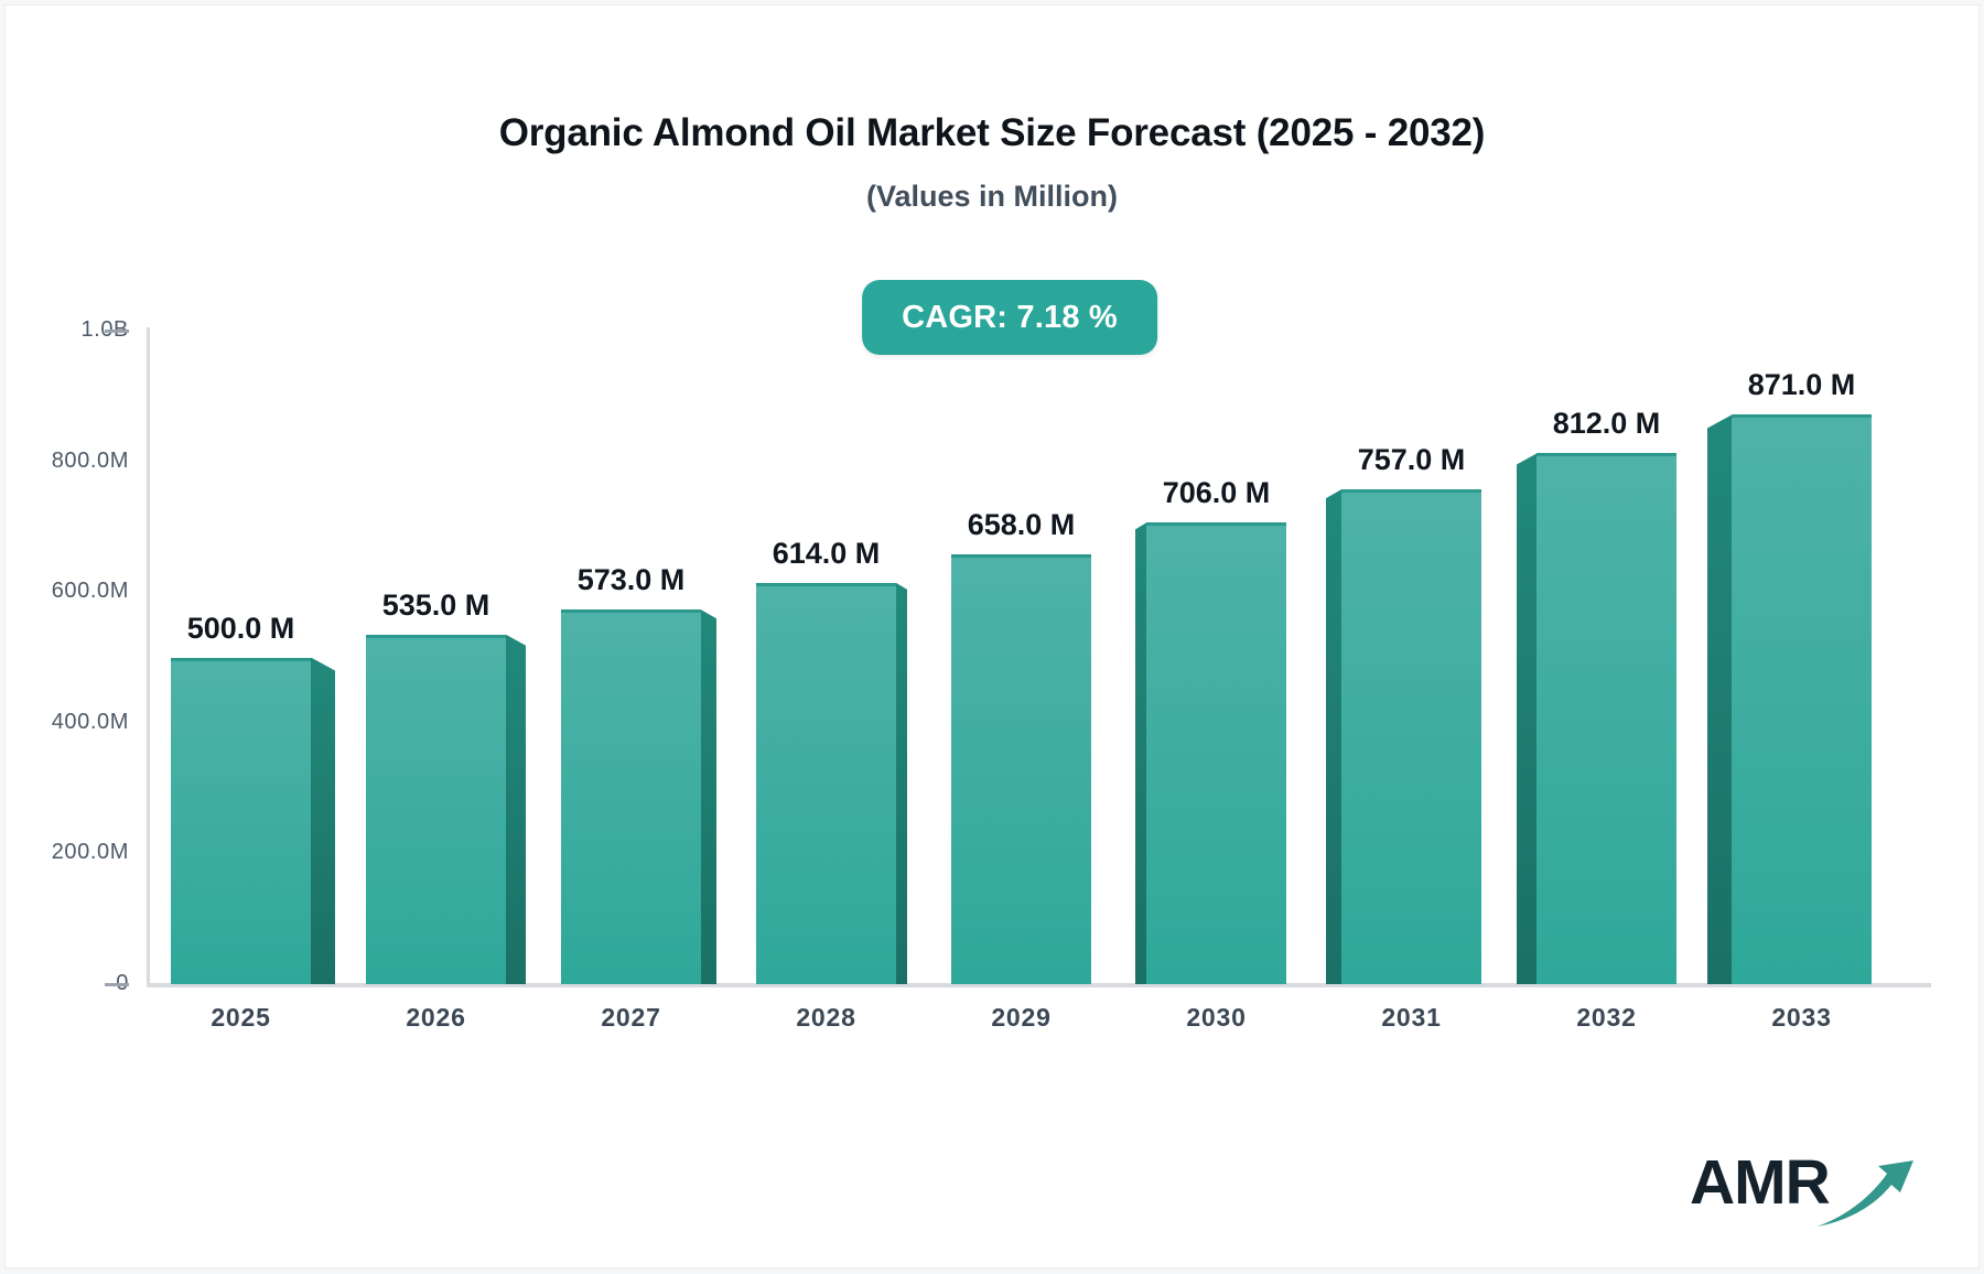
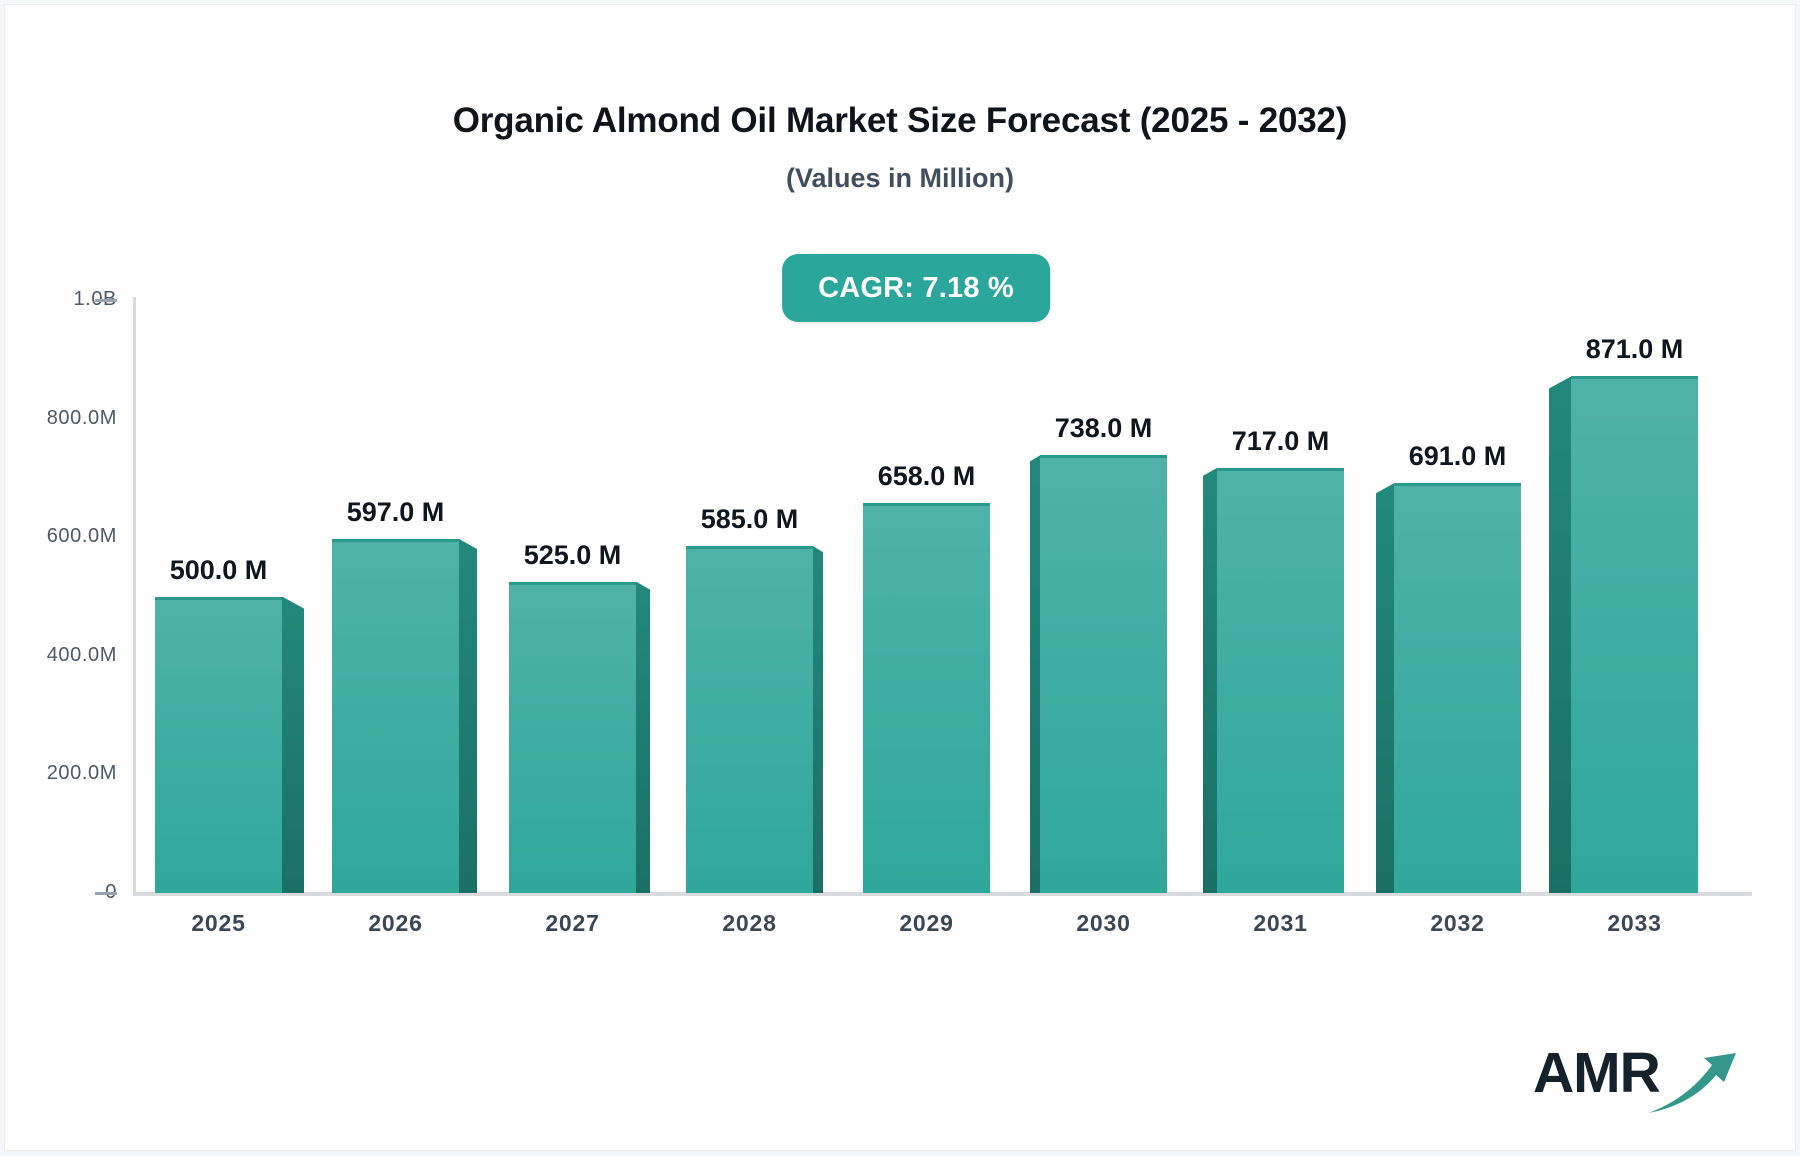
2026: 535.0 -> 597.0
2027: 573.0 -> 525.0
2028: 614.0 -> 585.0
2030: 706.0 -> 738.0
2031: 757.0 -> 717.0
2032: 812.0 -> 691.0
